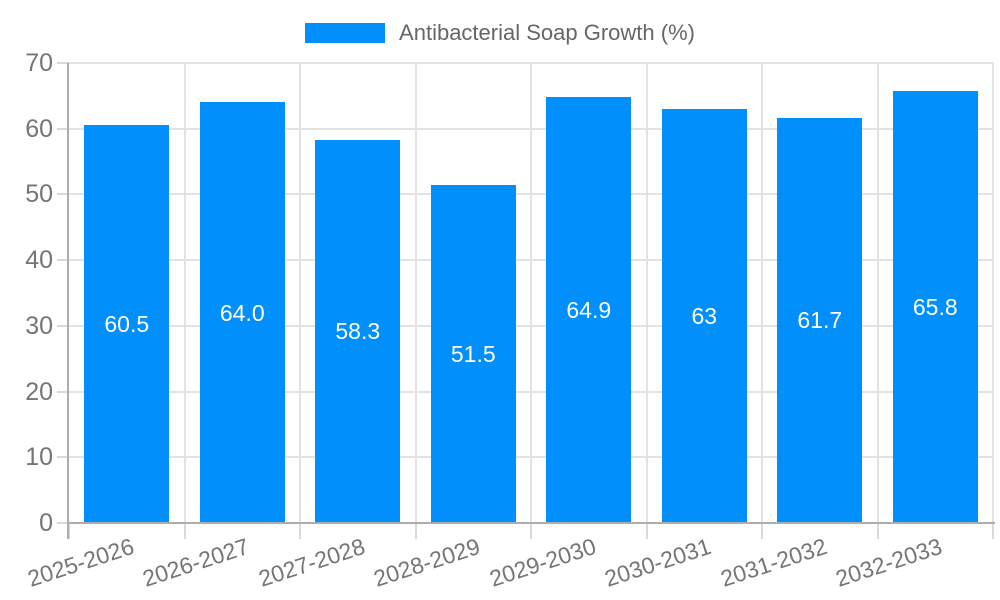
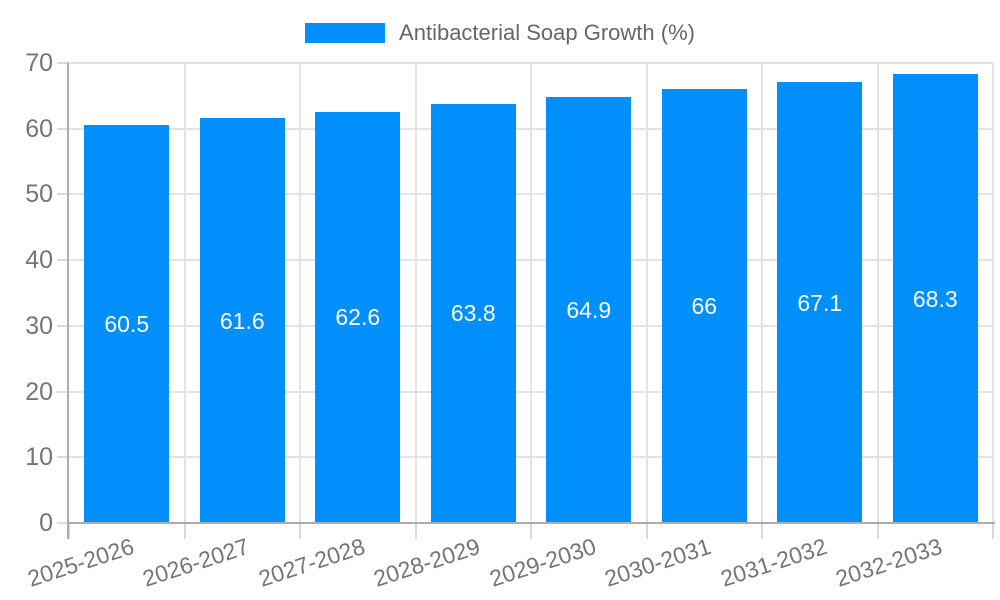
2026-2027: 64.0 -> 61.6
2027-2028: 58.3 -> 62.6
2028-2029: 51.5 -> 63.8
2030-2031: 63 -> 66
2031-2032: 61.7 -> 67.1
2032-2033: 65.8 -> 68.3
